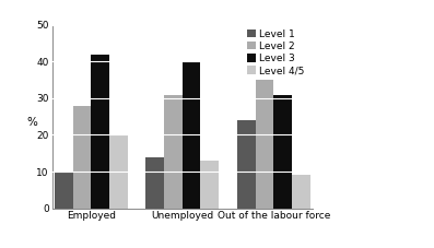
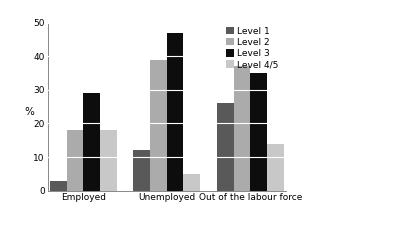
Level 1/Employed: 10 -> 3
Level 2/Employed: 28 -> 18
Level 3/Employed: 42 -> 29
Level 4/5/Employed: 20 -> 18
Level 1/Unemployed: 14 -> 12
Level 2/Unemployed: 31 -> 39
Level 3/Unemployed: 40 -> 47
Level 4/5/Unemployed: 13 -> 5
Level 1/Out of the labour force: 24 -> 26
Level 2/Out of the labour force: 35 -> 37
Level 3/Out of the labour force: 31 -> 35
Level 4/5/Out of the labour force: 9 -> 14
